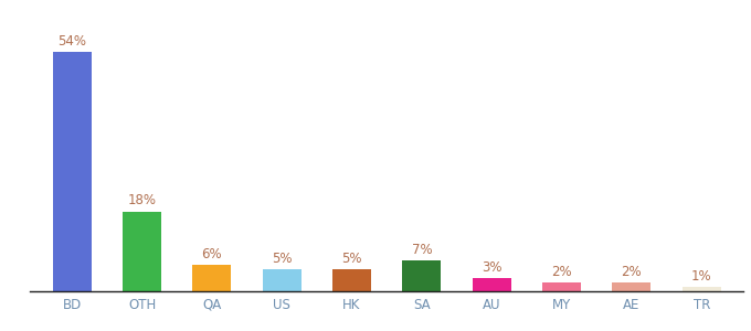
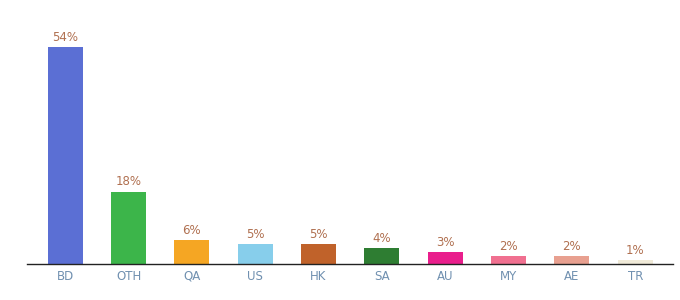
SA: 7% -> 4%
